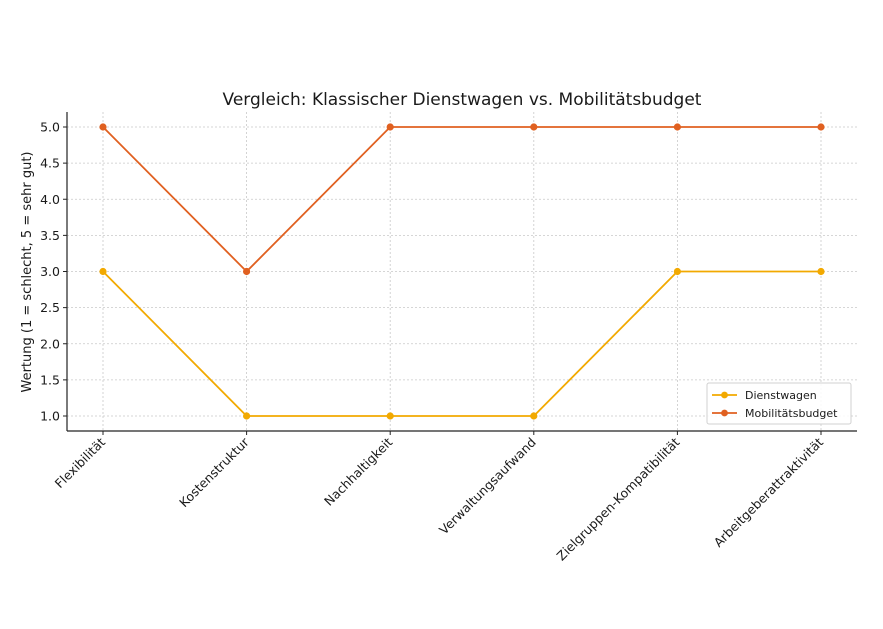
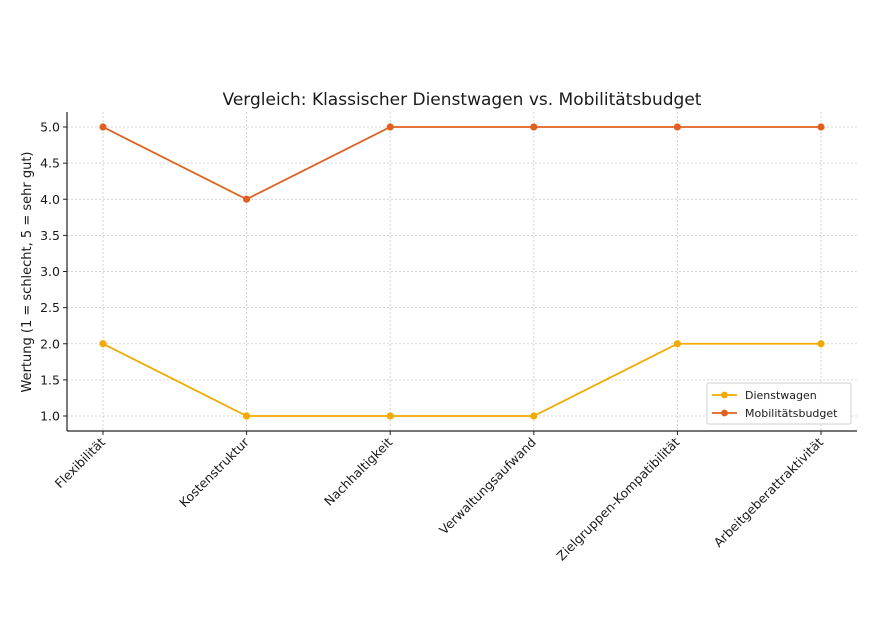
Dienstwagen/Flexibilität: 3 -> 2
Mobilitätsbudget/Kostenstruktur: 3 -> 4
Dienstwagen/Zielgruppen-Kompatibilität: 3 -> 2
Dienstwagen/Arbeitgeberattraktivität: 3 -> 2
